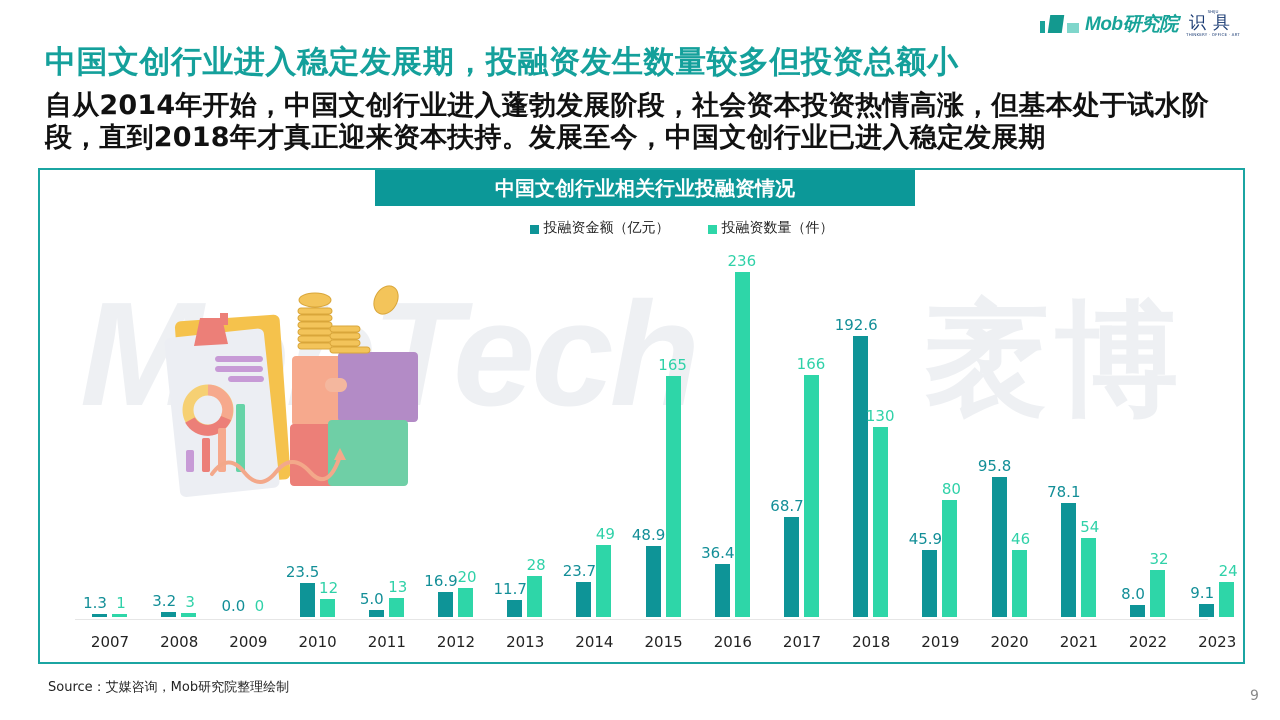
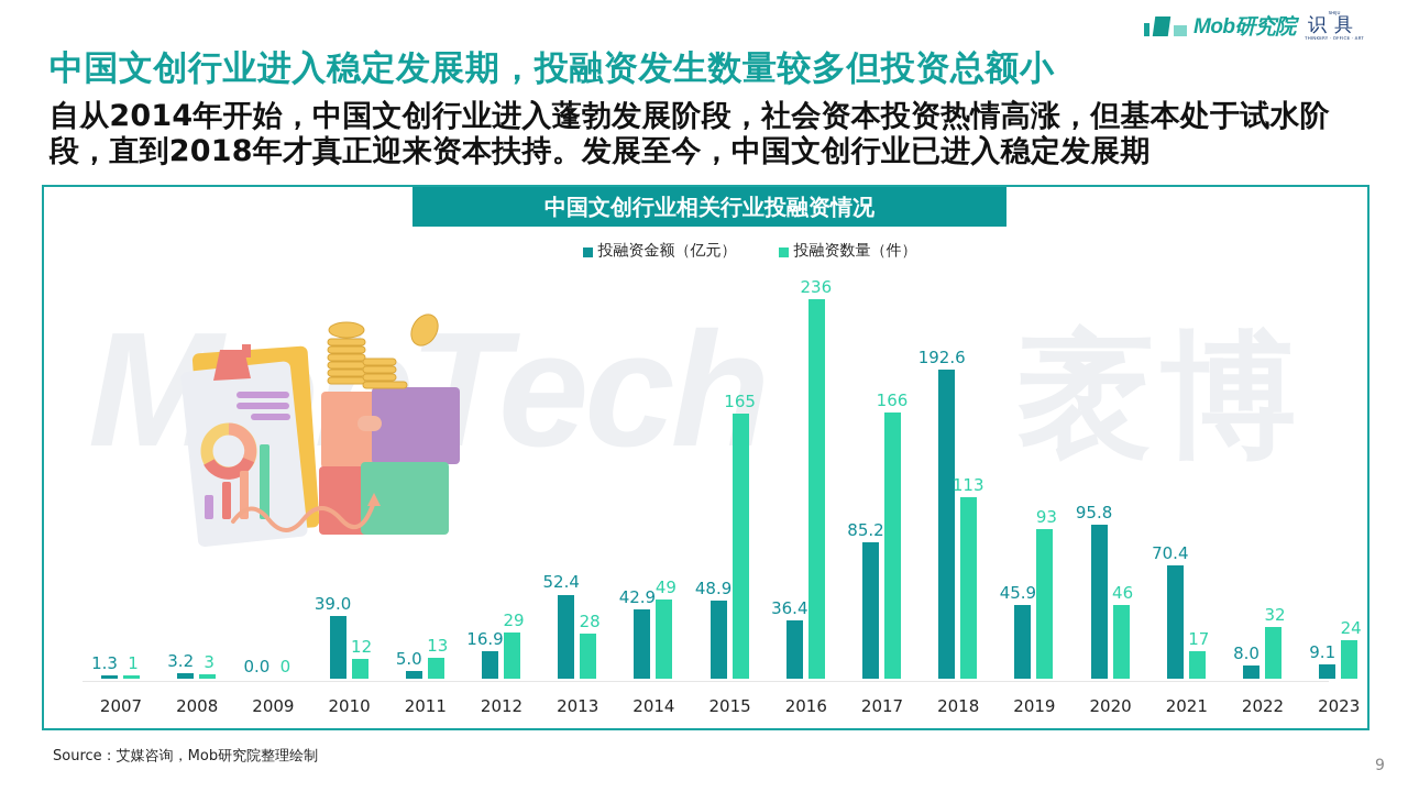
投融资金额（亿元）/2010: 23.5 -> 39.0
投融资数量（件）/2012: 20 -> 29
投融资金额（亿元）/2013: 11.7 -> 52.4
投融资金额（亿元）/2014: 23.7 -> 42.9
投融资金额（亿元）/2017: 68.7 -> 85.2
投融资数量（件）/2018: 130 -> 113
投融资数量（件）/2019: 80 -> 93
投融资金额（亿元）/2021: 78.1 -> 70.4
投融资数量（件）/2021: 54 -> 17
